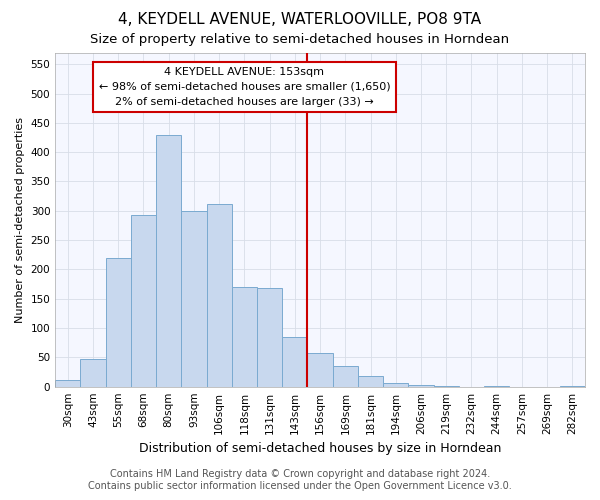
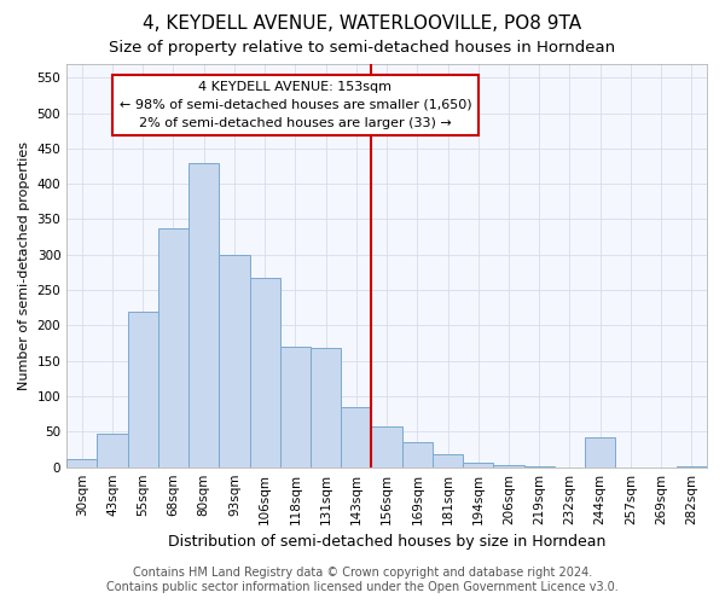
68sqm: 293 -> 338
106sqm: 312 -> 268
244sqm: 1 -> 42
